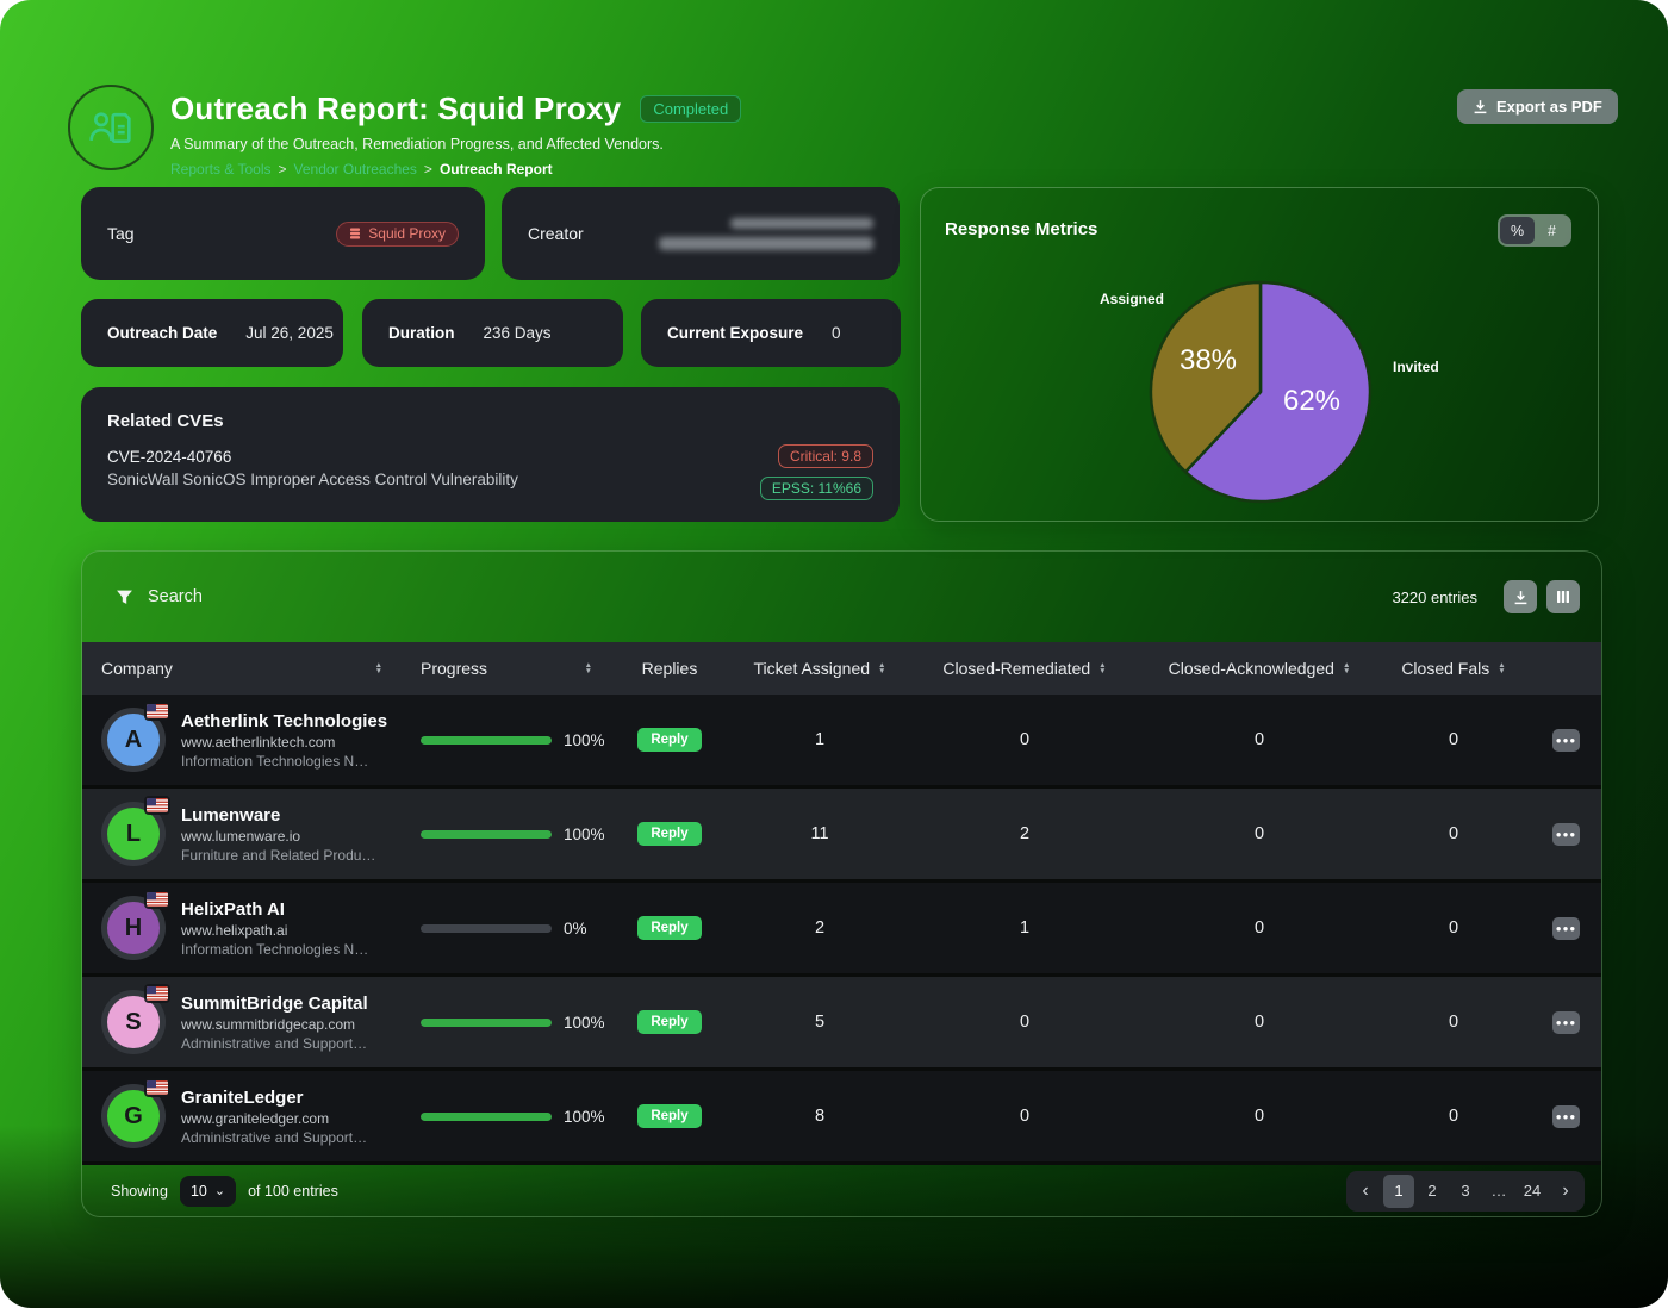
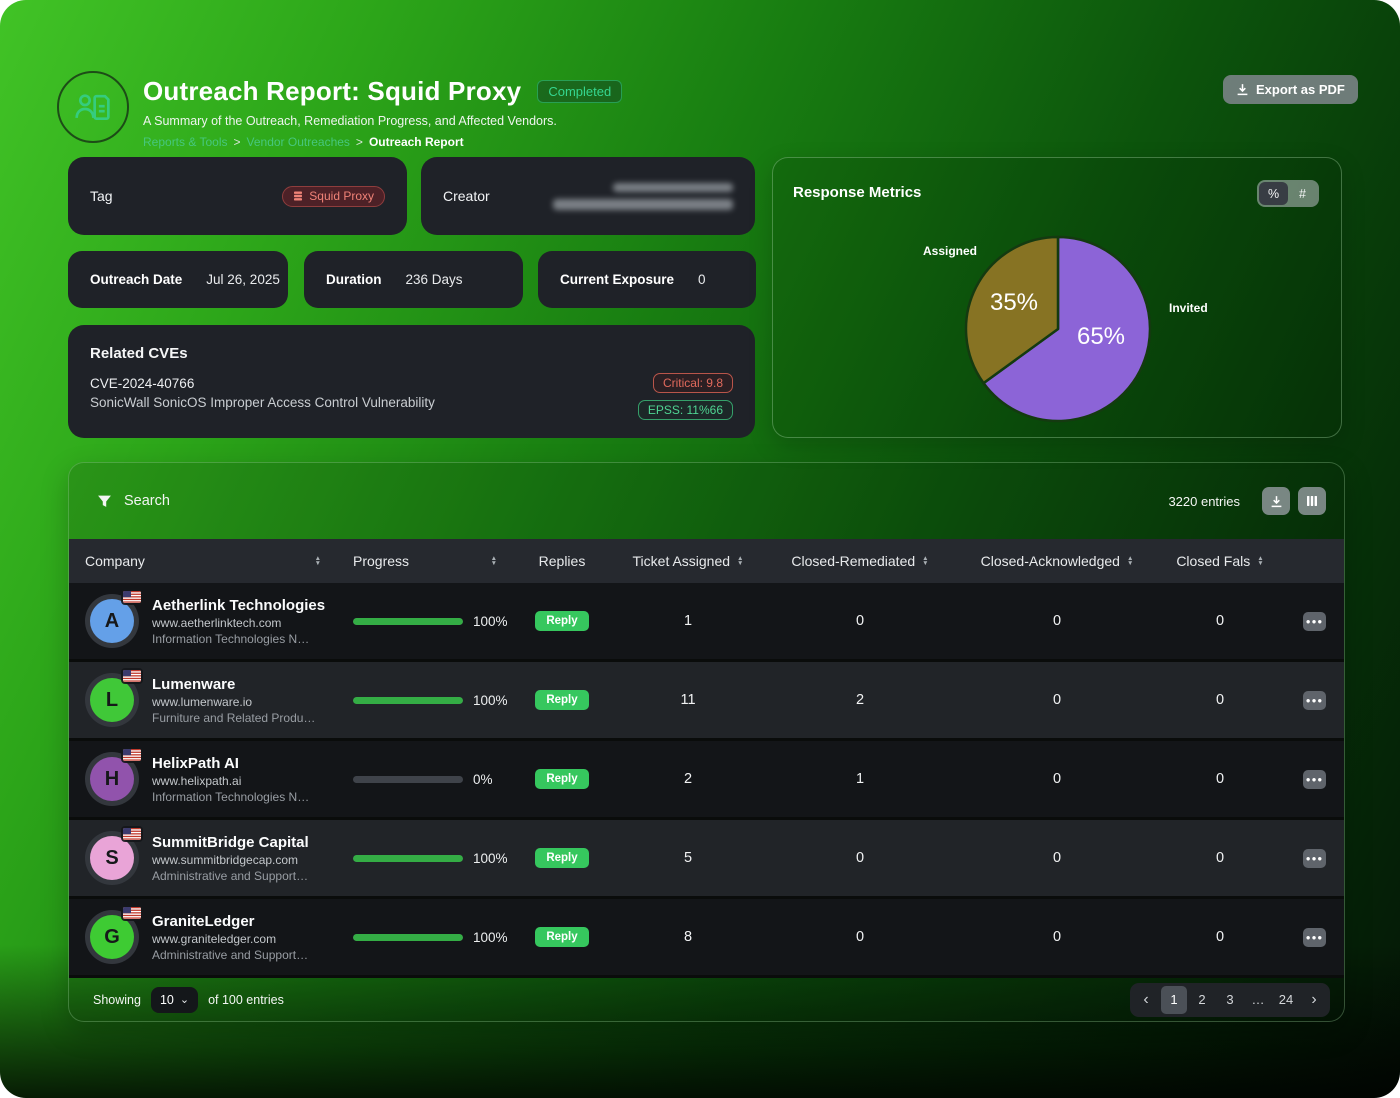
Invited: 62% -> 65%
Assigned: 38% -> 35%
